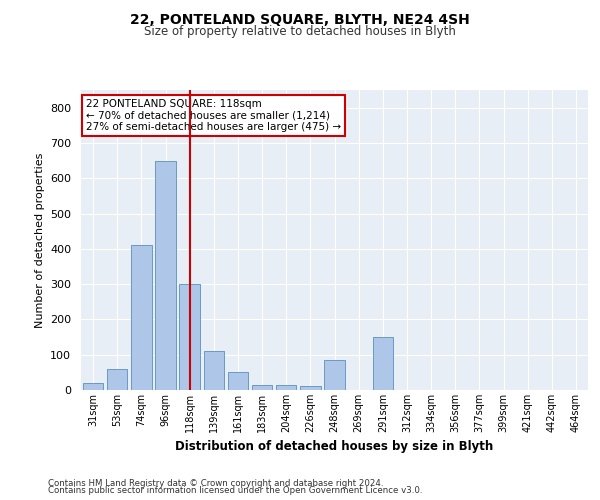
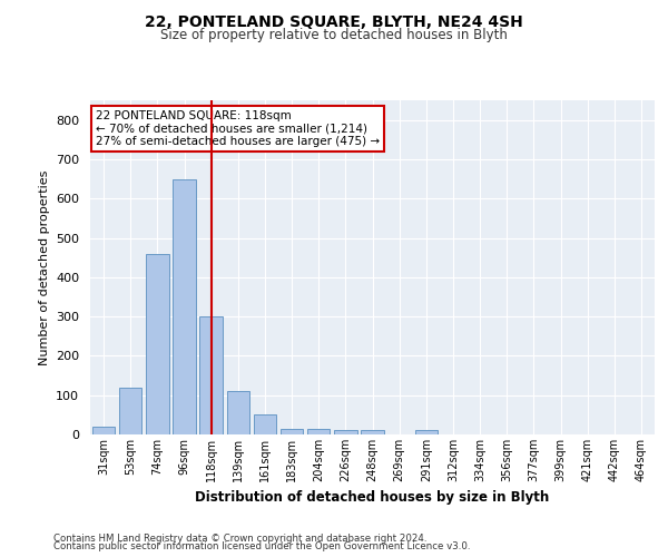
53sqm: 60 -> 120
74sqm: 410 -> 460
248sqm: 85 -> 10
291sqm: 150 -> 10
